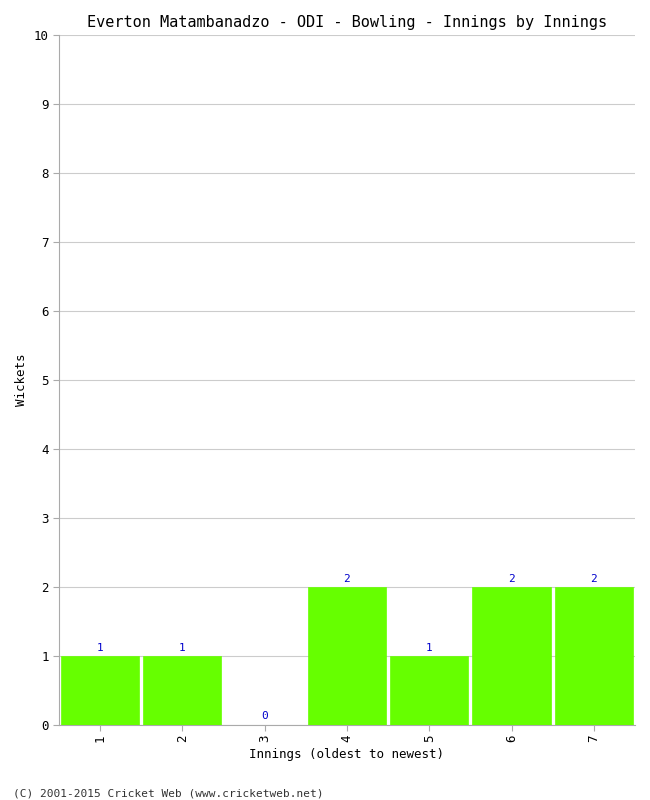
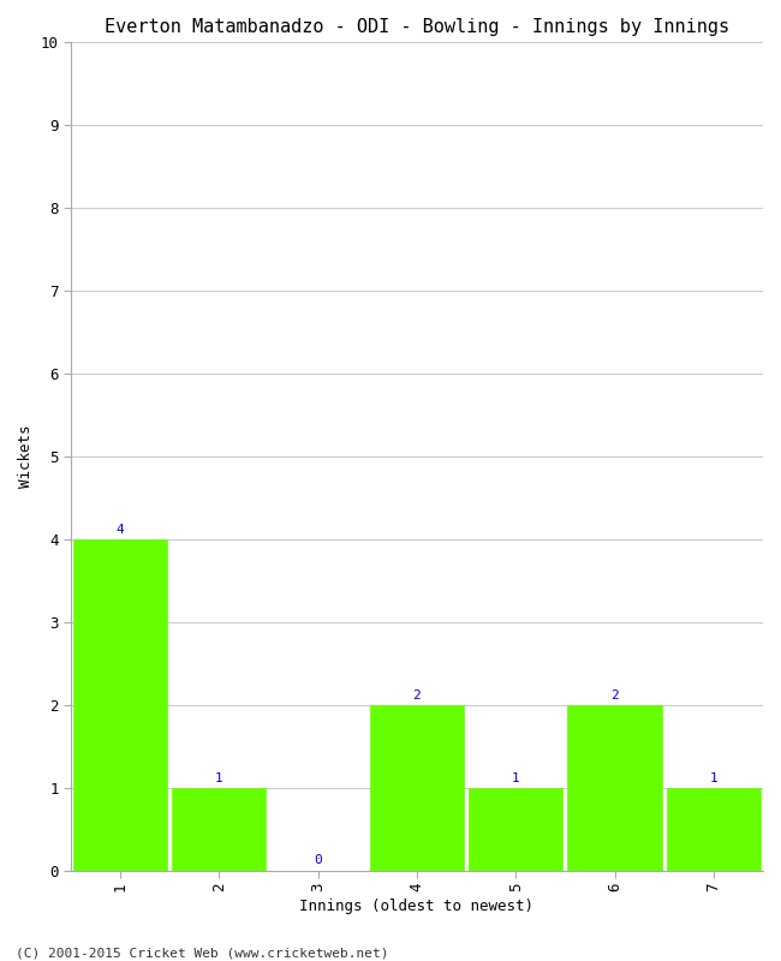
1: 1 -> 4
7: 2 -> 1
